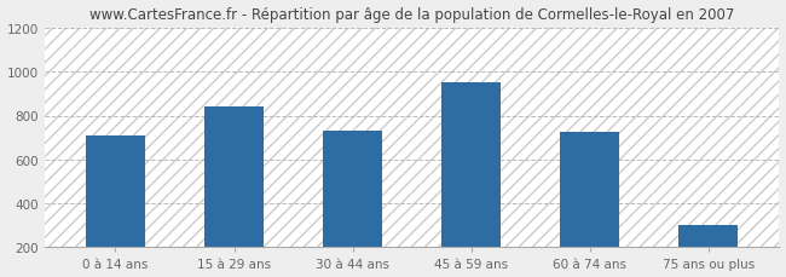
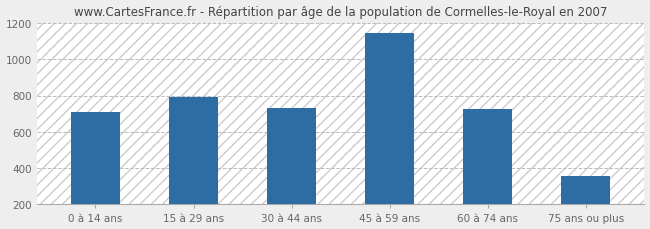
15 à 29 ans: 840 -> 790
45 à 59 ans: 950 -> 1140
75 ans ou plus: 300 -> 360
